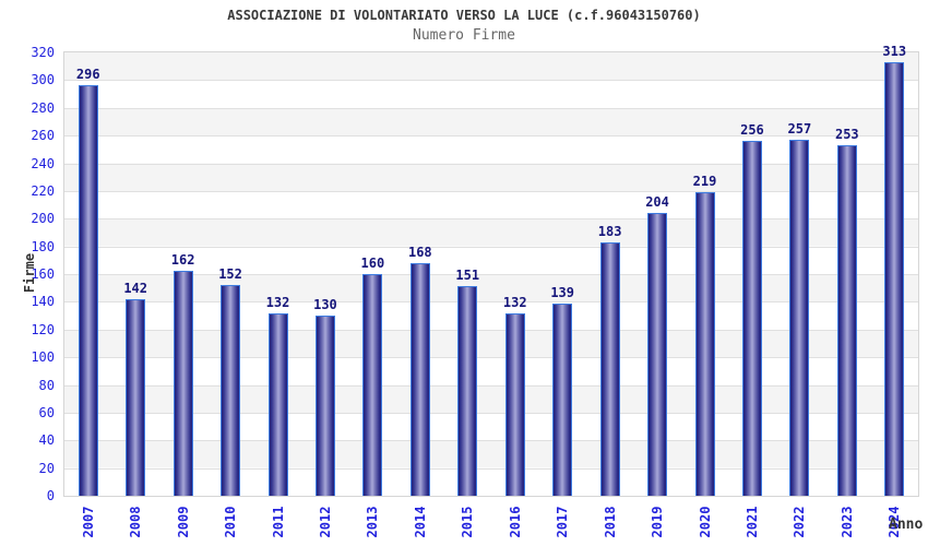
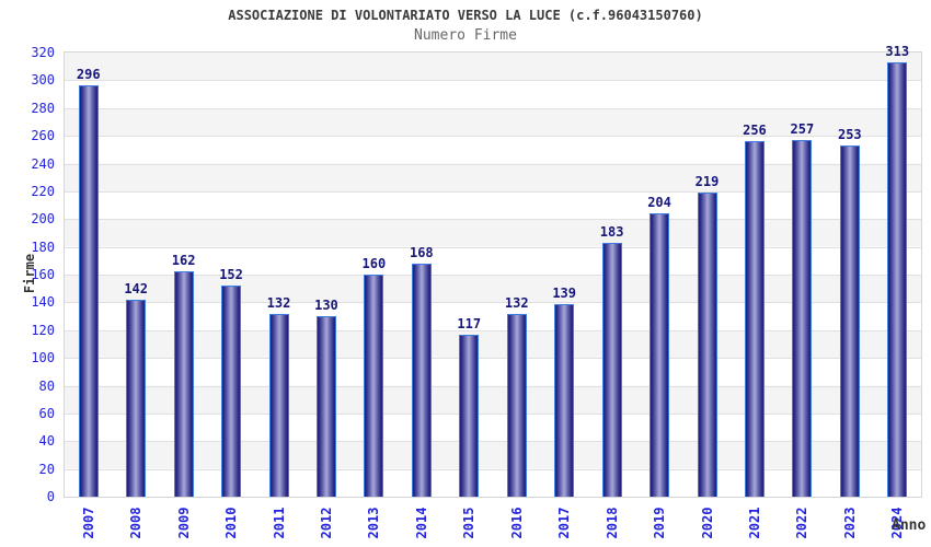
2015: 151 -> 117
